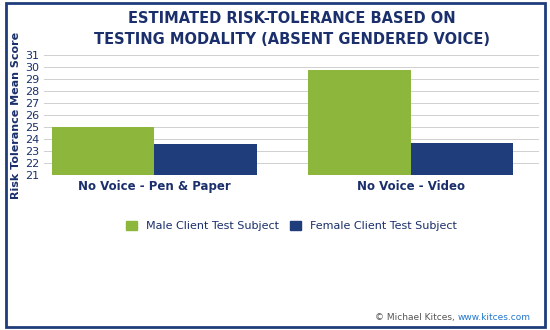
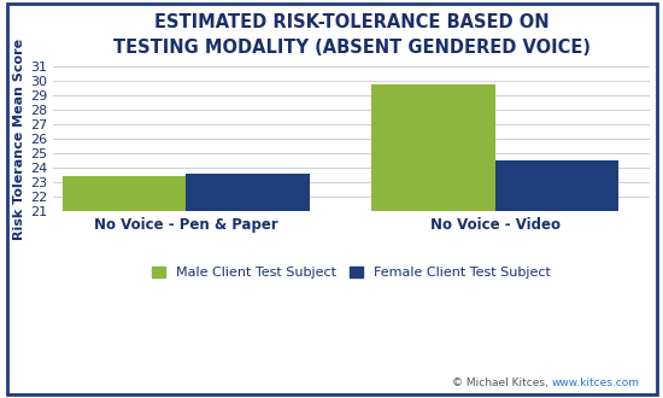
Male Client Test Subject/No Voice - Pen & Paper: 25.0 -> 23.4
Female Client Test Subject/No Voice - Video: 23.7 -> 24.5
